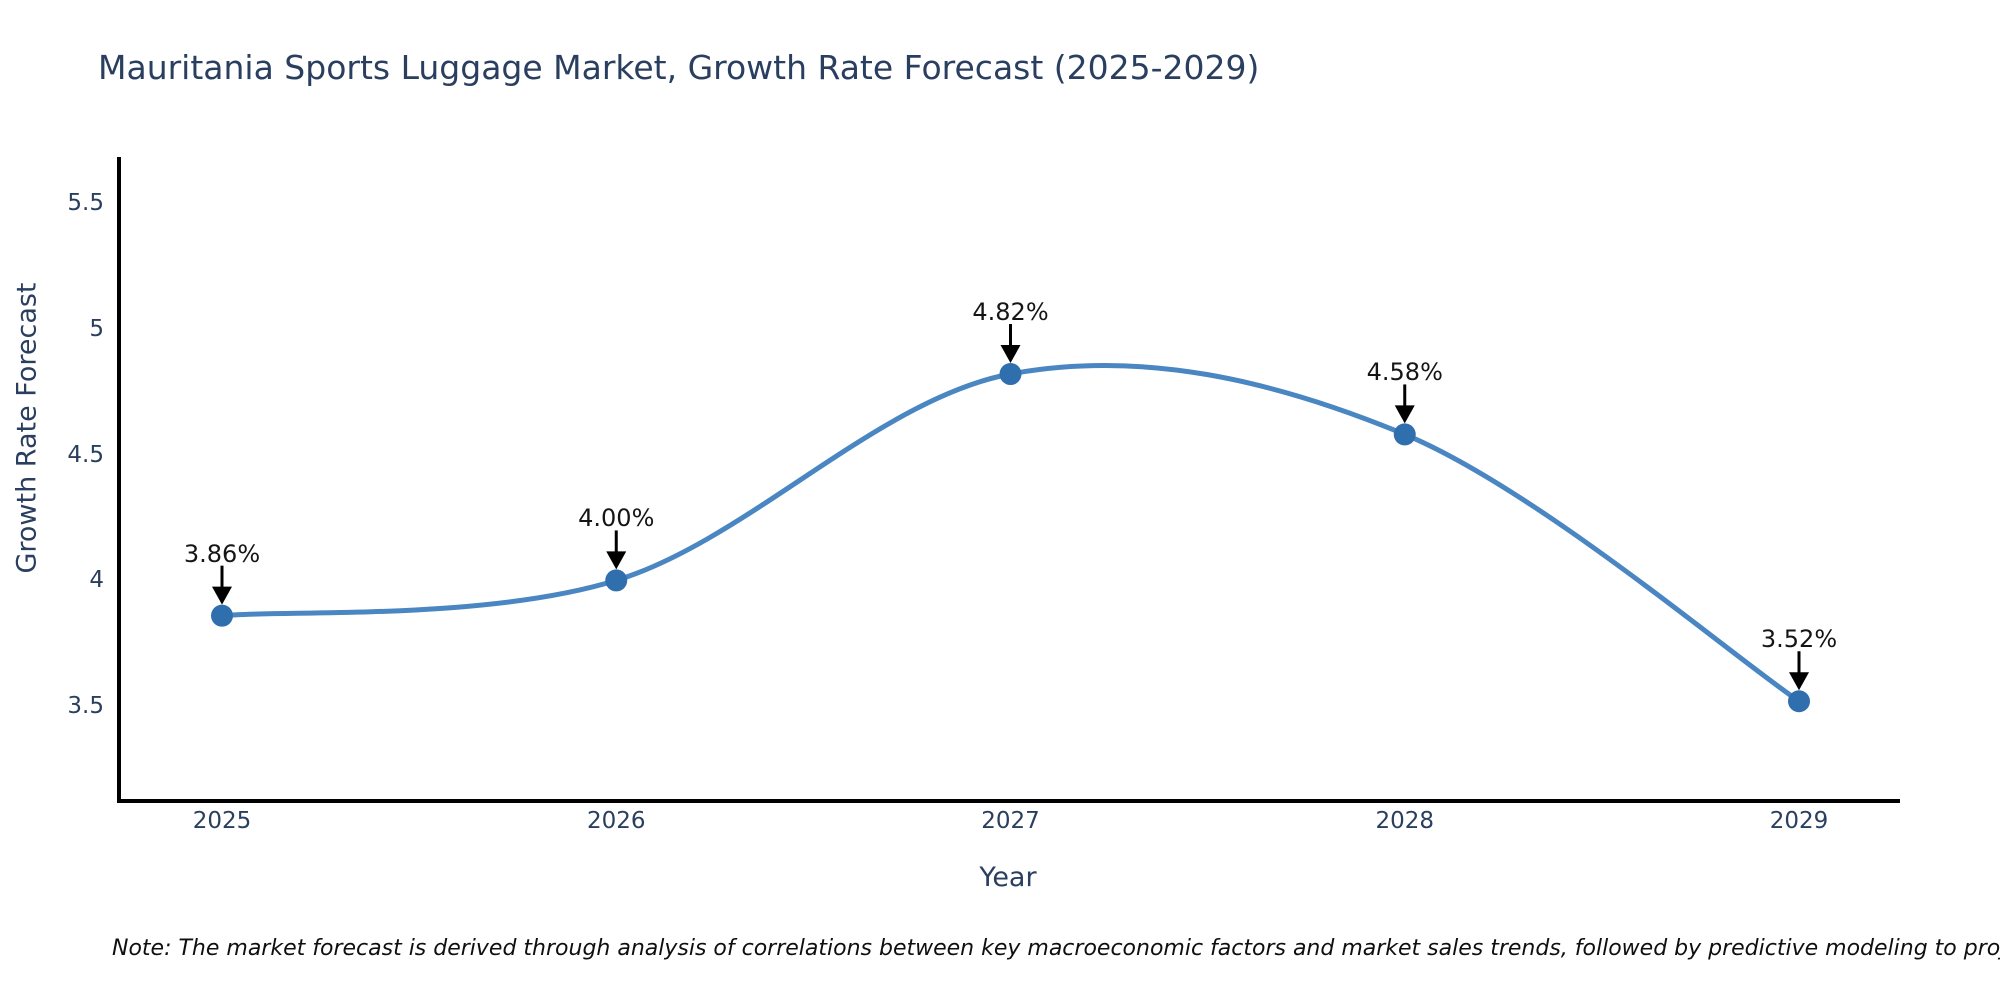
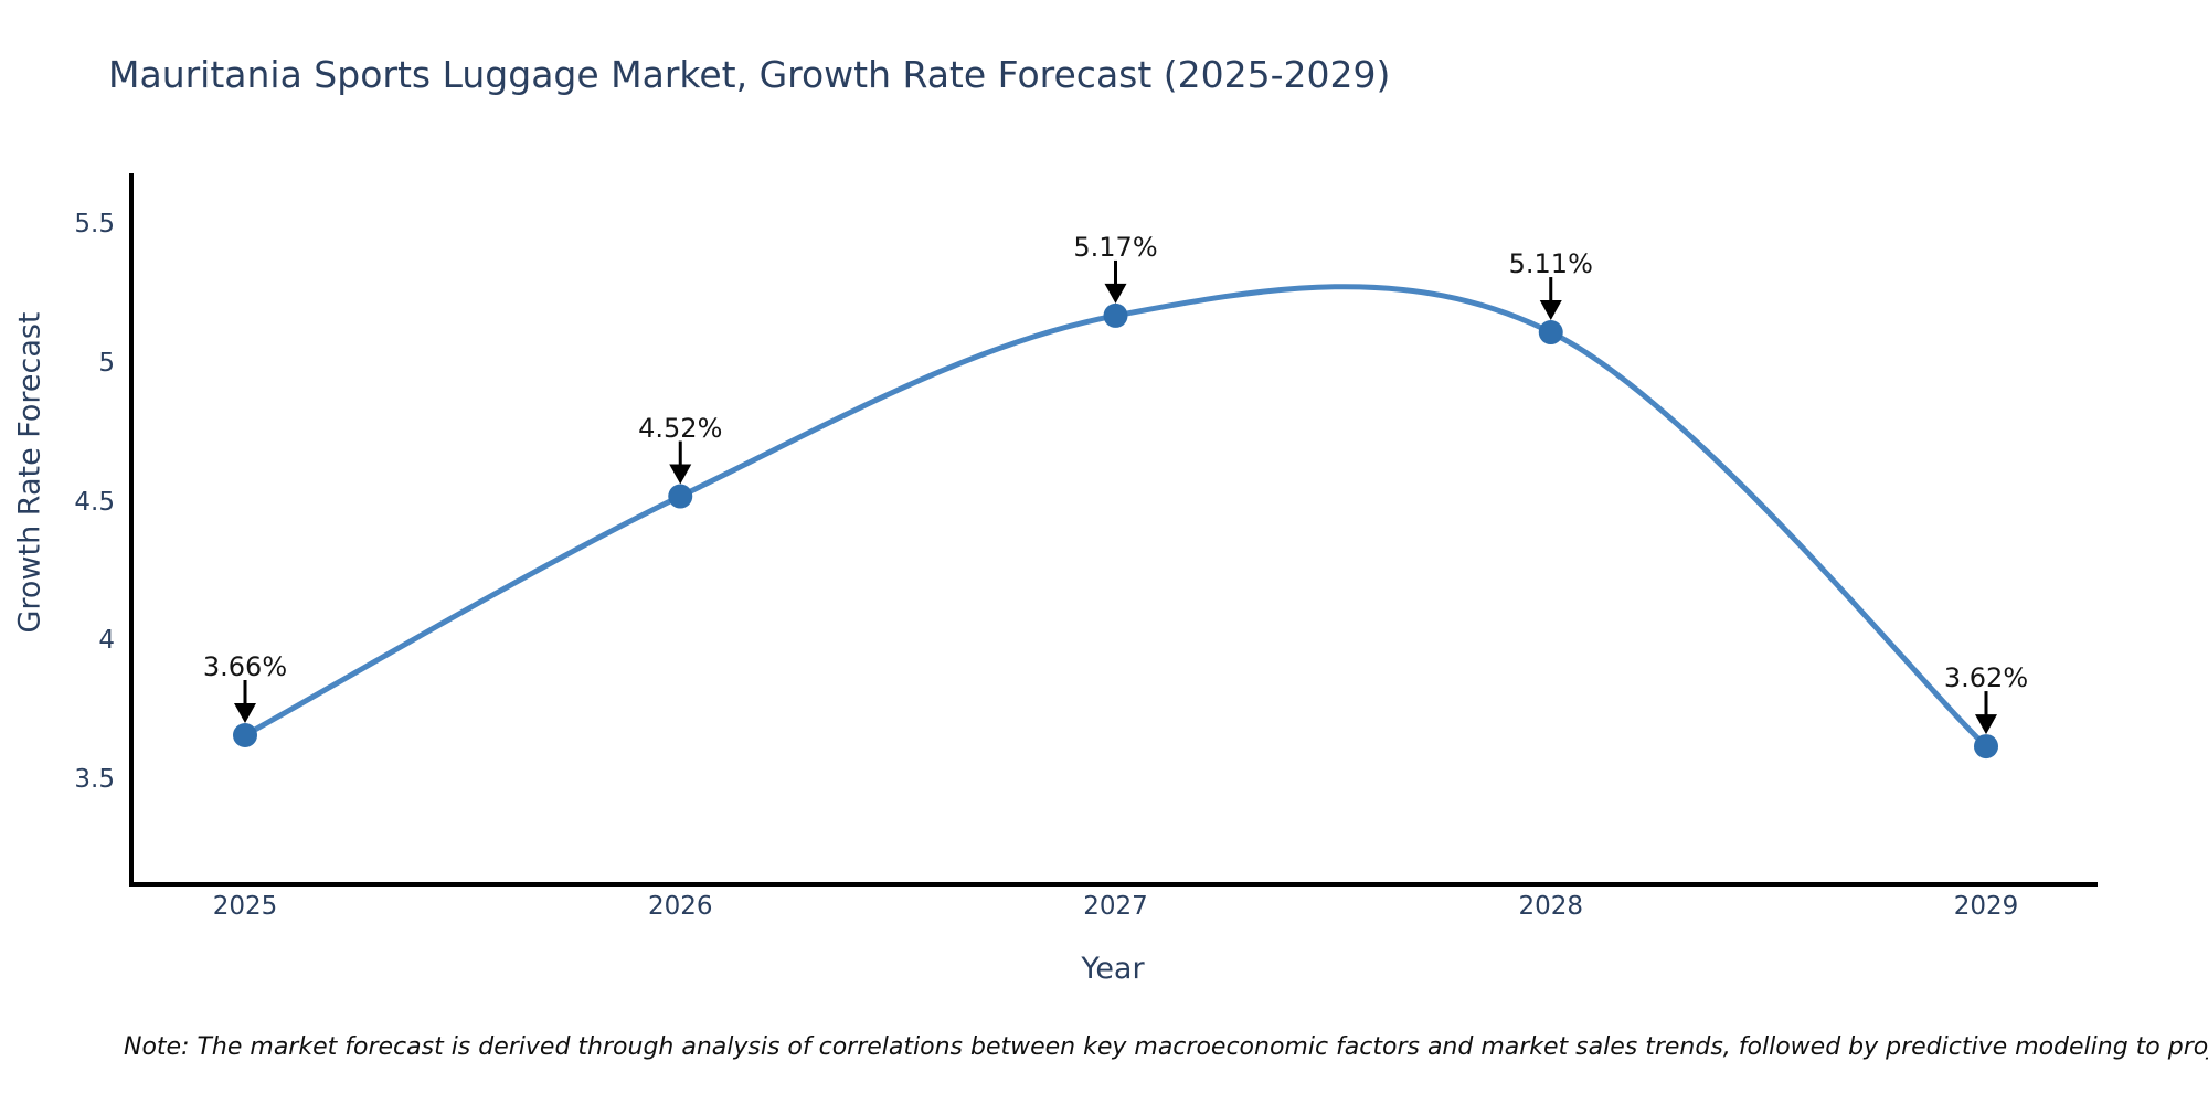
2025: 3.86% -> 3.66%
2026: 4.00% -> 4.52%
2027: 4.82% -> 5.17%
2028: 4.58% -> 5.11%
2029: 3.52% -> 3.62%
